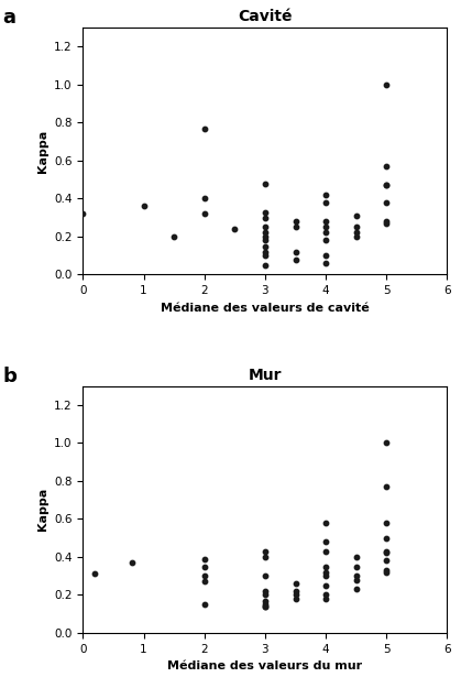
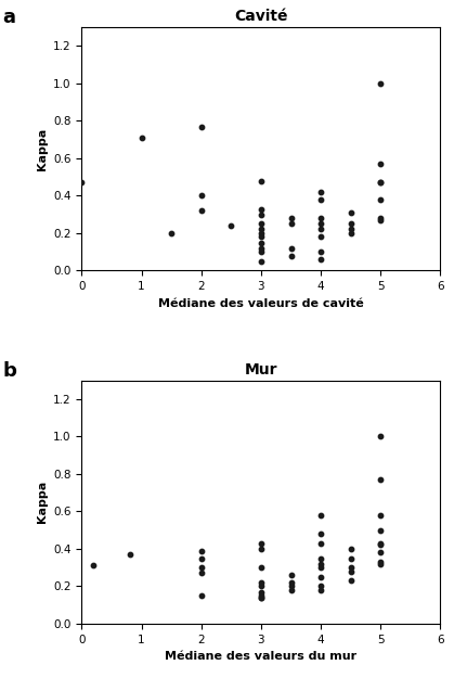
Cavité/0: 0.32 -> 0.47
Cavité/1: 0.36 -> 0.71
